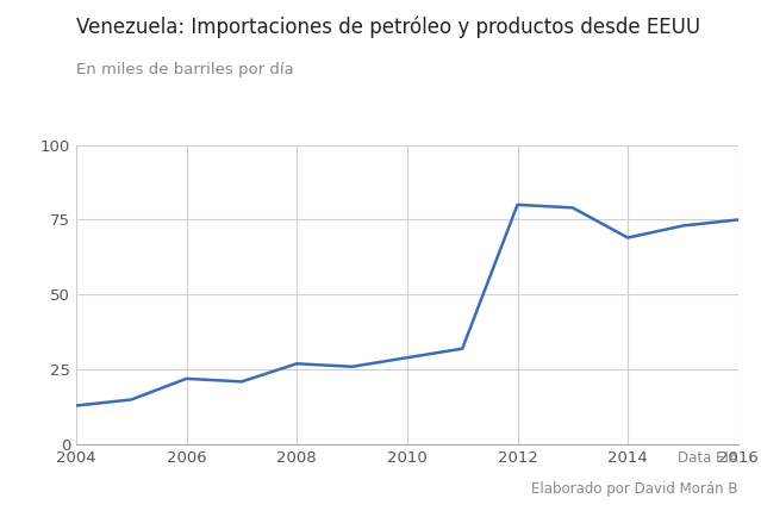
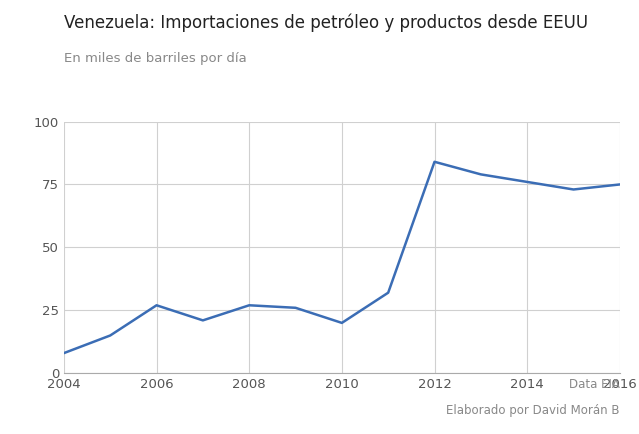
2004: 13 -> 8
2006: 22 -> 27
2010: 29 -> 20
2012: 80 -> 84
2014: 69 -> 76
